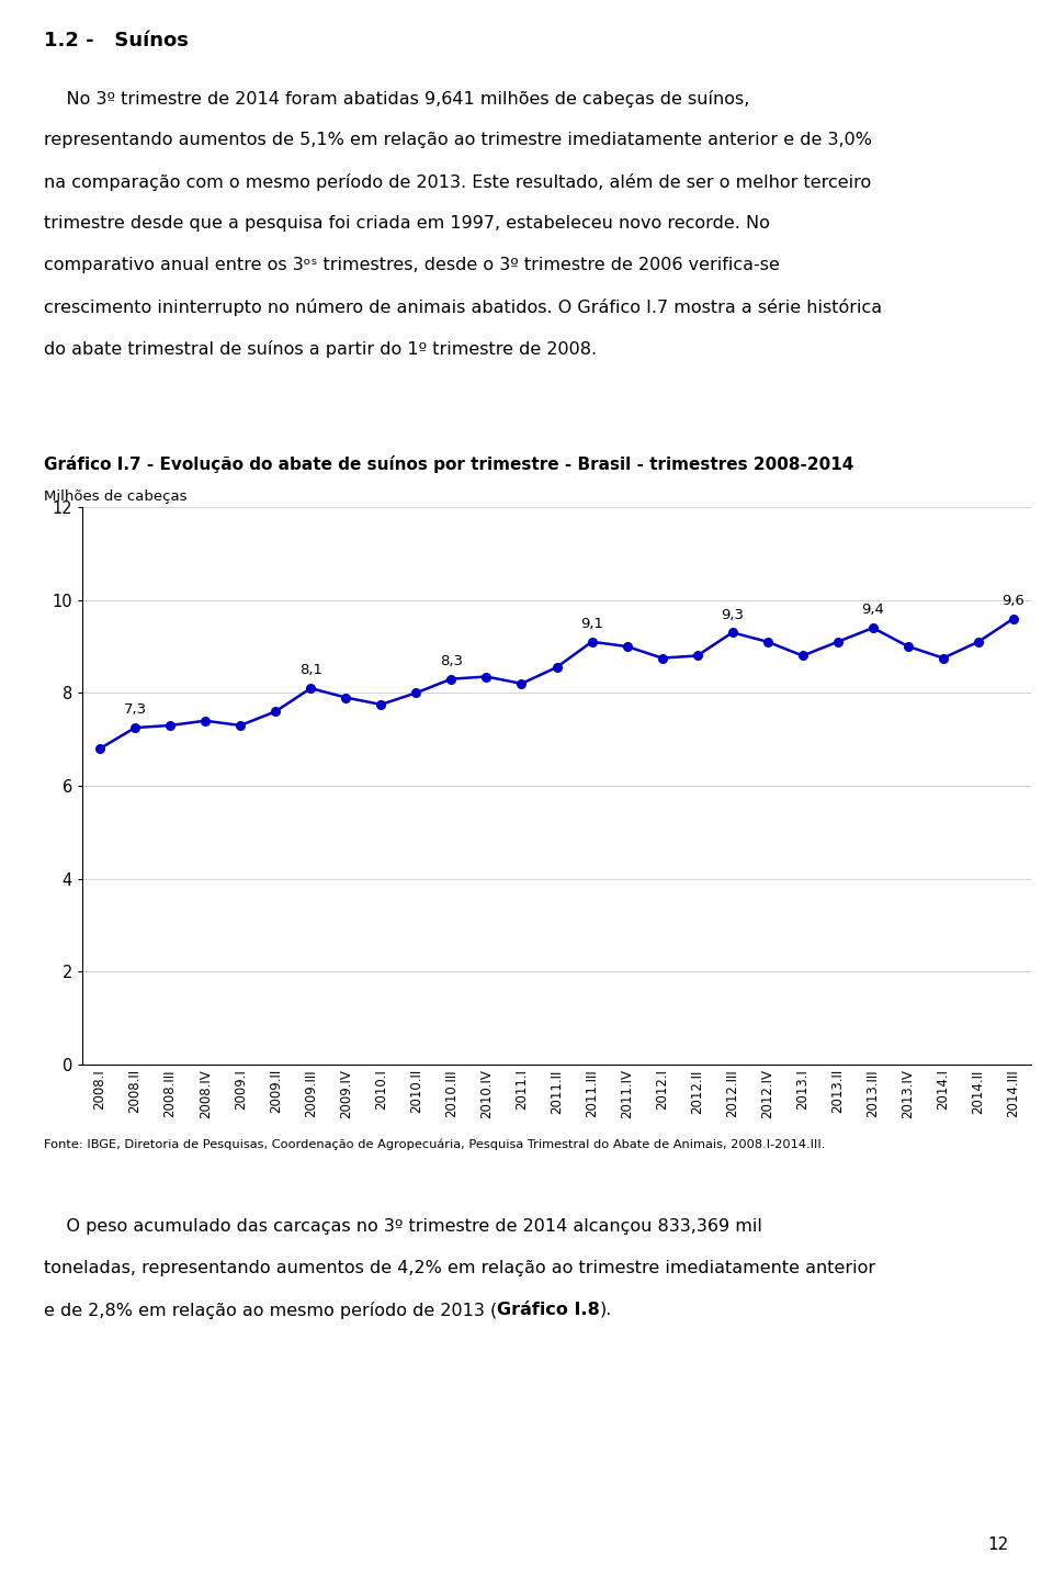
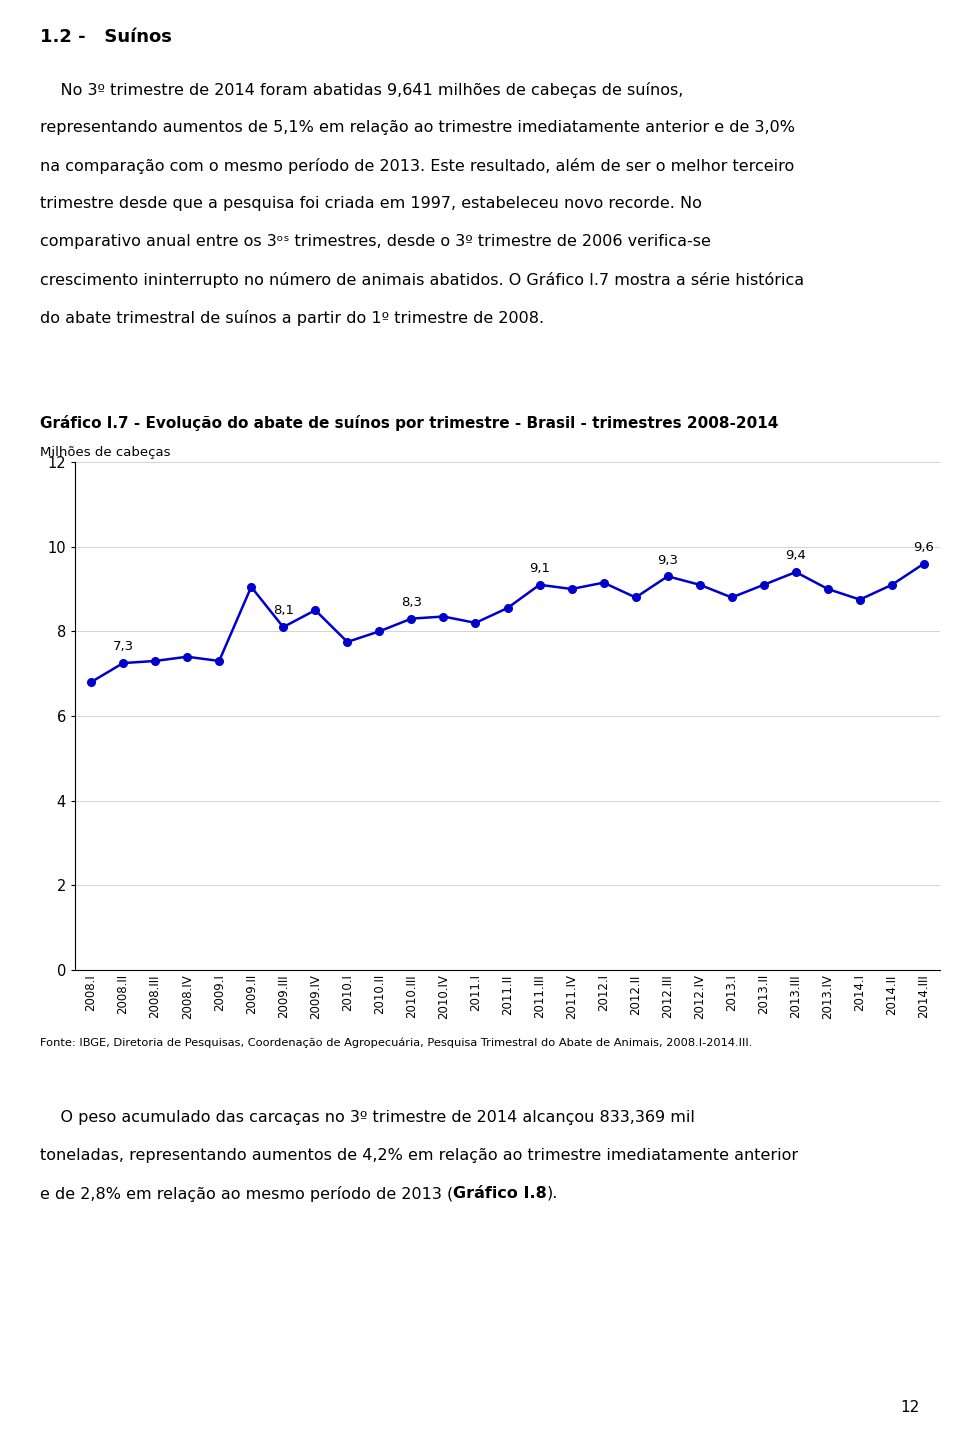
2009.II: 7.60 -> 9.05
2009.IV: 7.90 -> 8.50
2012.I: 8.75 -> 9.15
